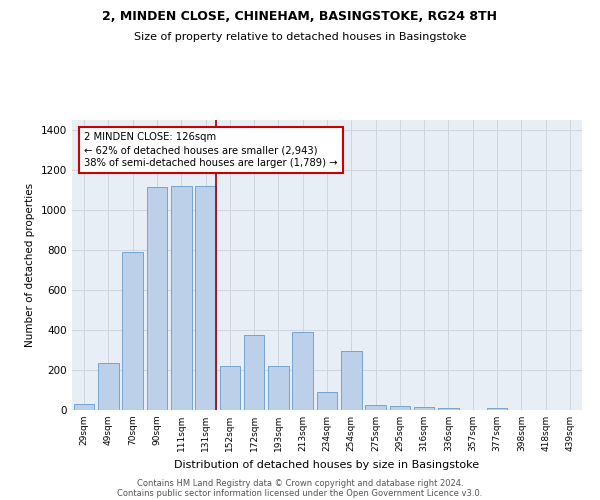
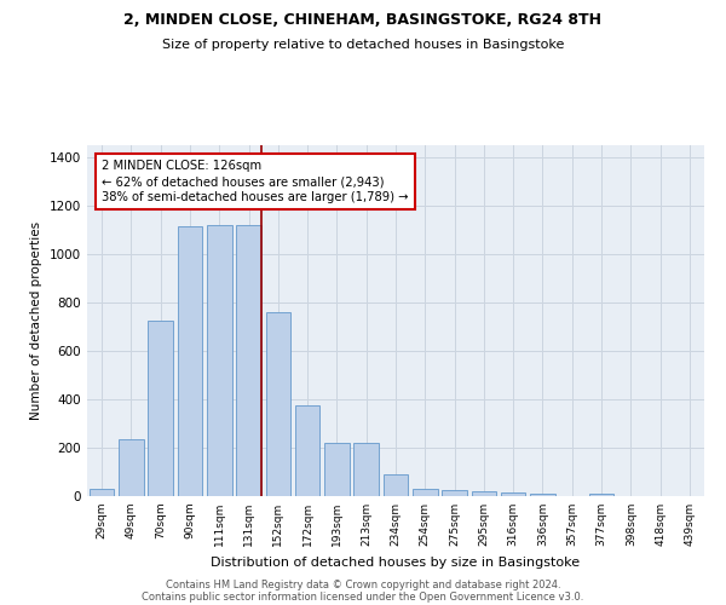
70sqm: 790 -> 725
152sqm: 220 -> 760
213sqm: 390 -> 220
254sqm: 295 -> 30
